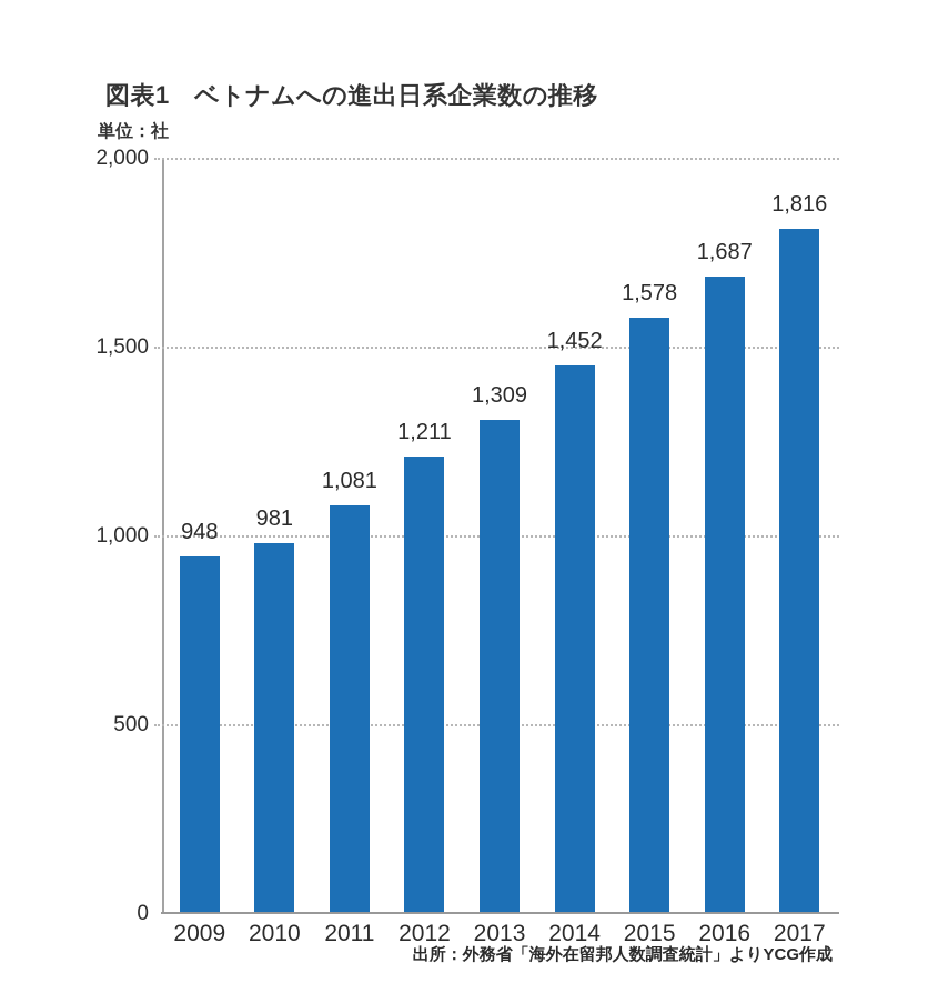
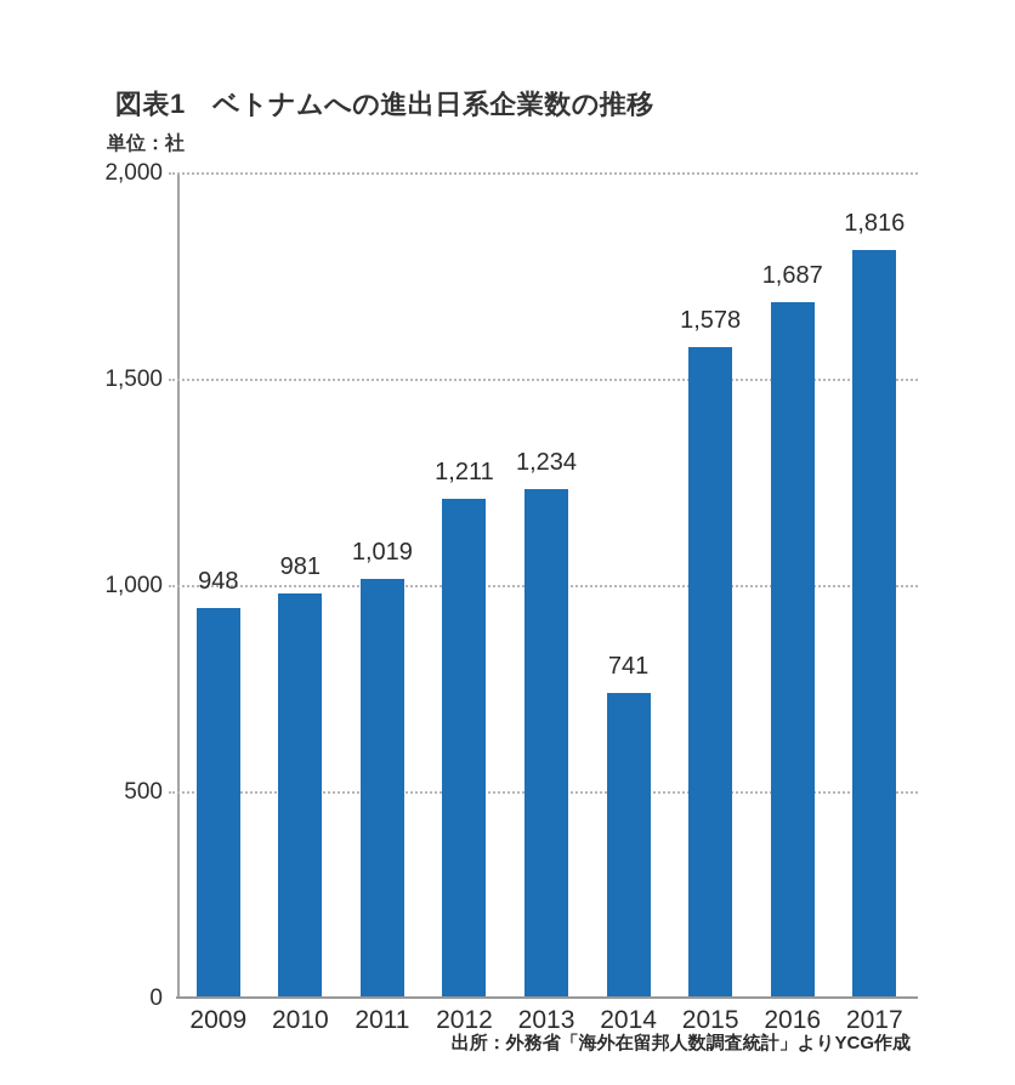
2011: 1,081 -> 1,019
2013: 1,309 -> 1,234
2014: 1,452 -> 741
